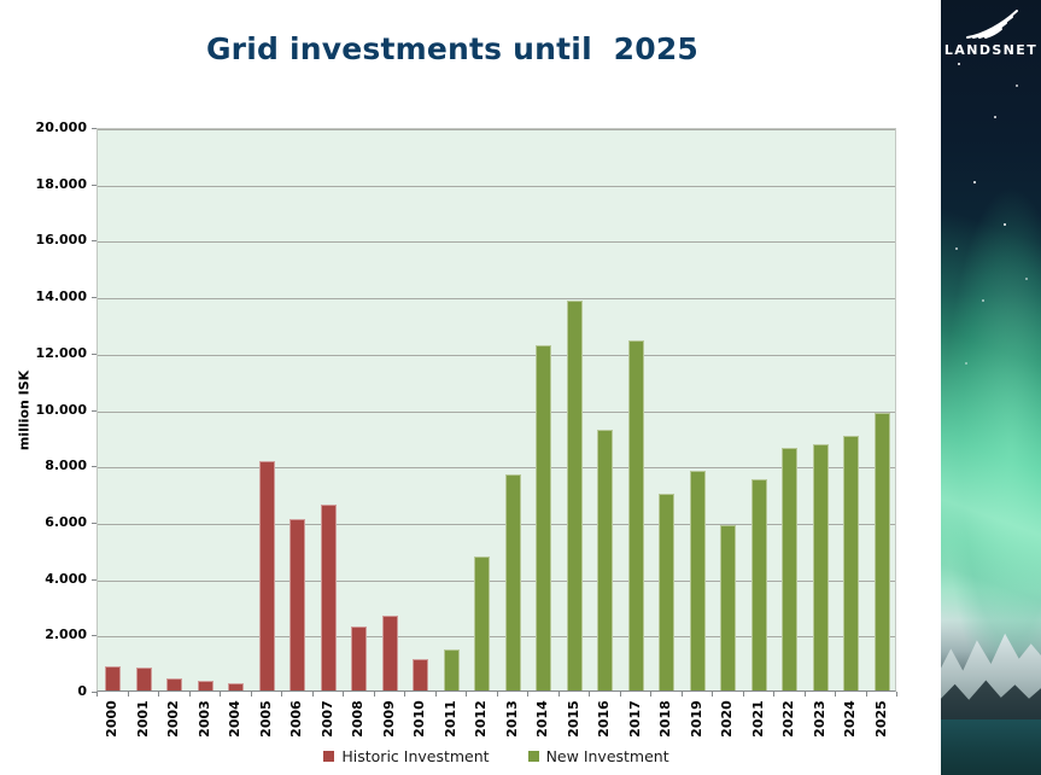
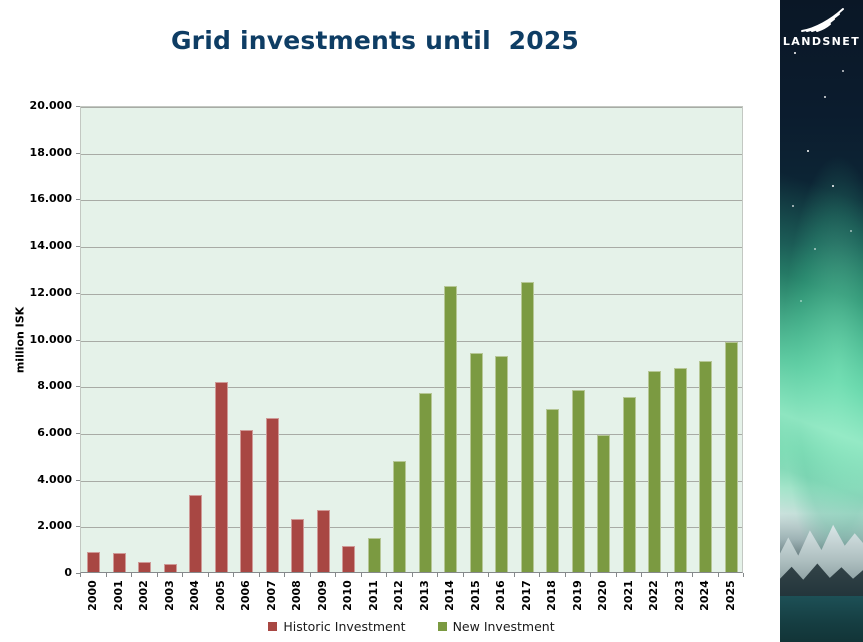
Historic Investment/2004: 200 -> 3300
New Investment/2015: 13800 -> 9400
